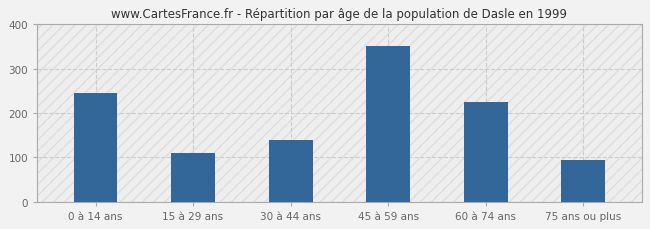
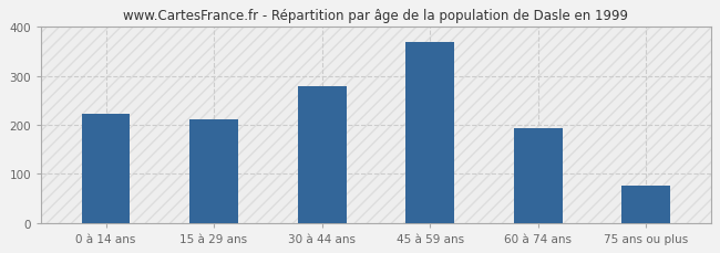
0 à 14 ans: 245 -> 222
15 à 29 ans: 110 -> 211
30 à 44 ans: 140 -> 278
45 à 59 ans: 350 -> 369
60 à 74 ans: 225 -> 193
75 ans ou plus: 95 -> 75
